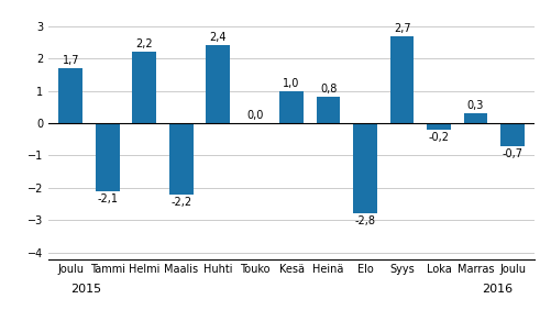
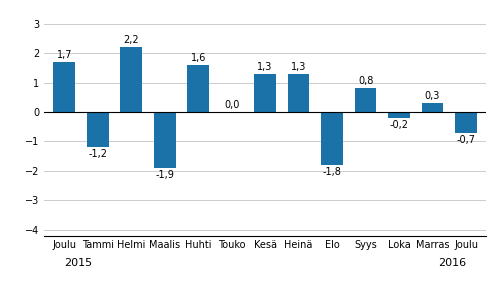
Tammi: -2,1 -> -1,2
Maalis: -2,2 -> -1,9
Huhti: 2,4 -> 1,6
Kesä: 1,0 -> 1,3
Heinä: 0,8 -> 1,3
Elo: -2,8 -> -1,8
Syys: 2,7 -> 0,8
